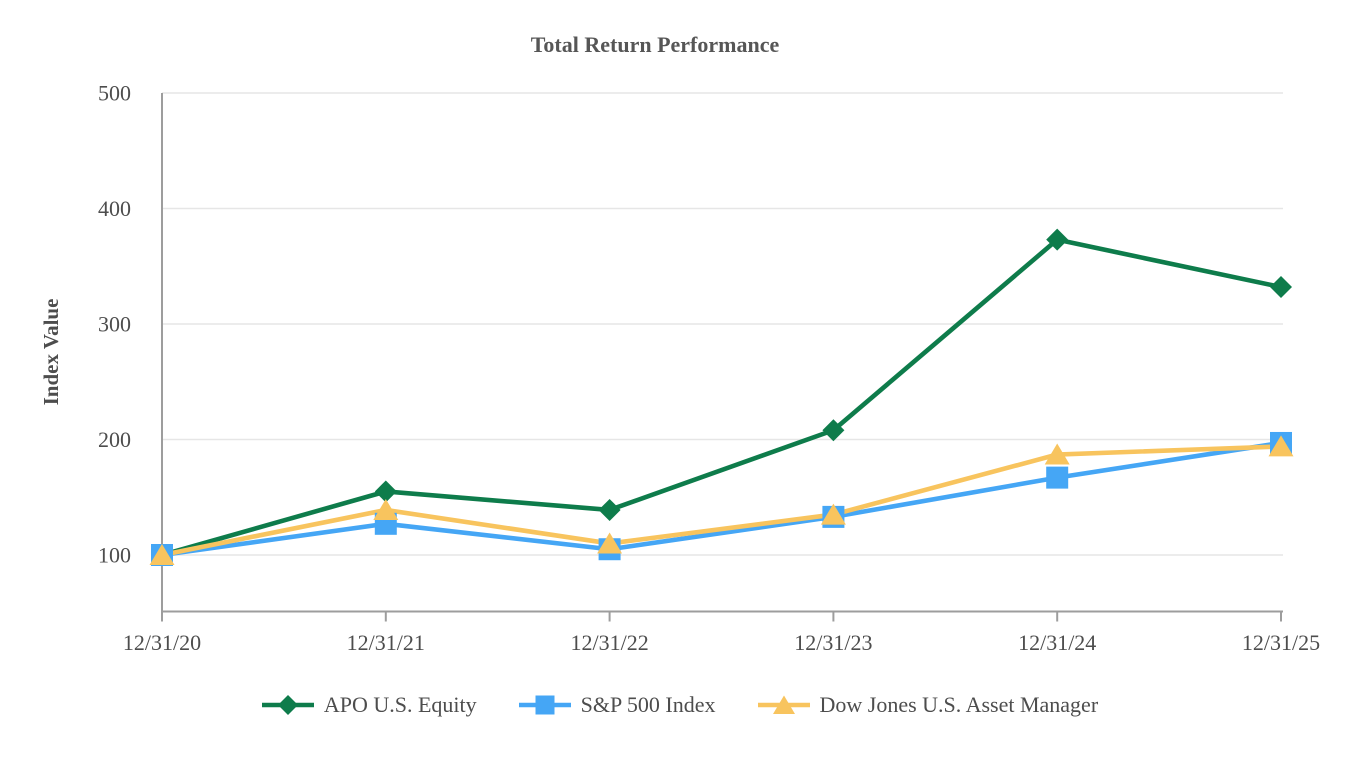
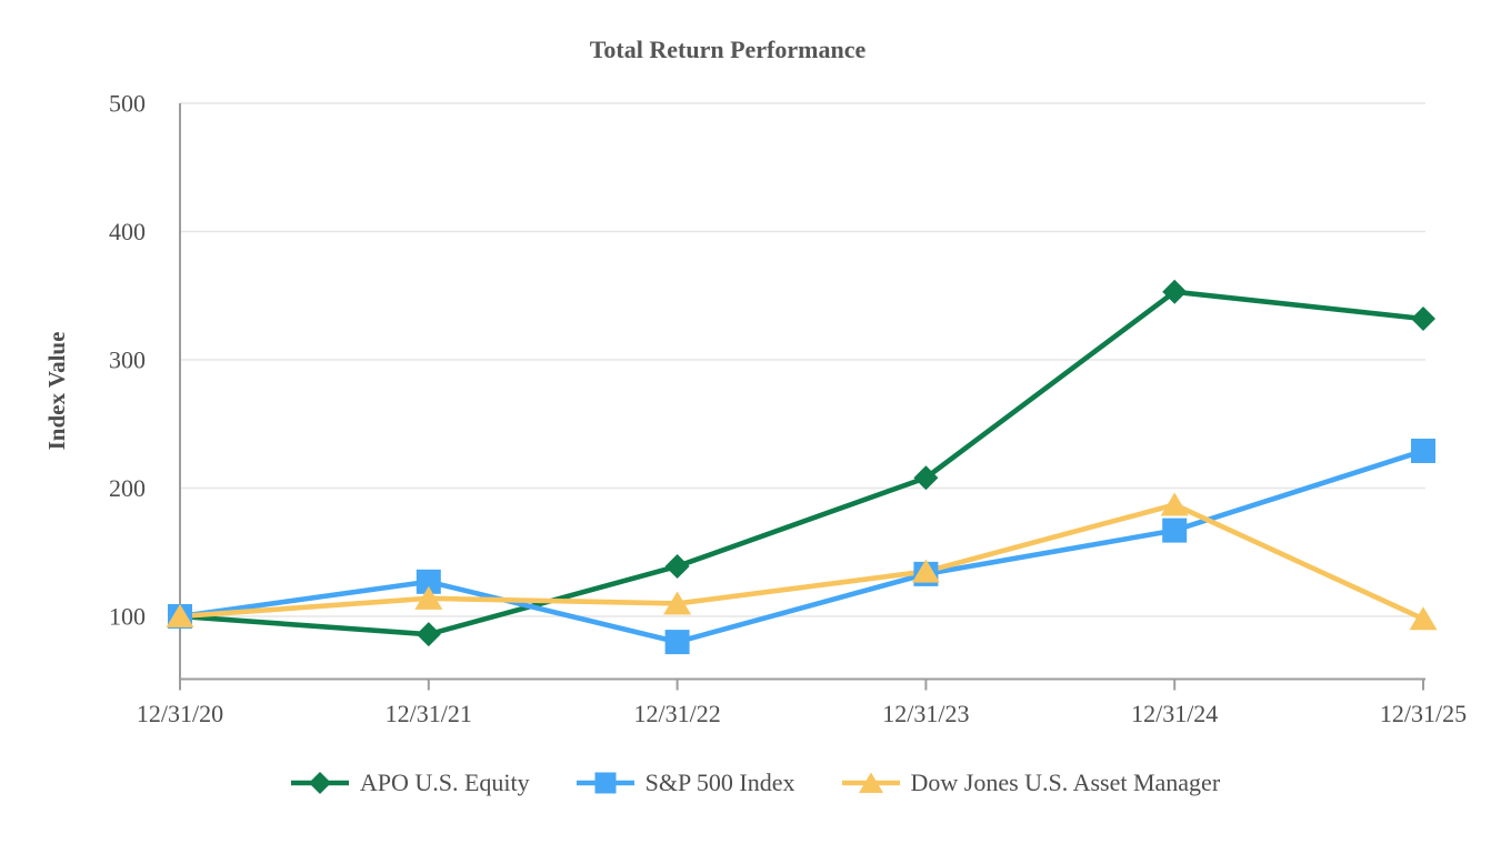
APO U.S. Equity/12/31/21: 155 -> 86
Dow Jones U.S. Asset Manager/12/31/21: 139 -> 114
S&P 500 Index/12/31/22: 105 -> 80
APO U.S. Equity/12/31/24: 373 -> 353
S&P 500 Index/12/31/25: 197 -> 229
Dow Jones U.S. Asset Manager/12/31/25: 194 -> 98
